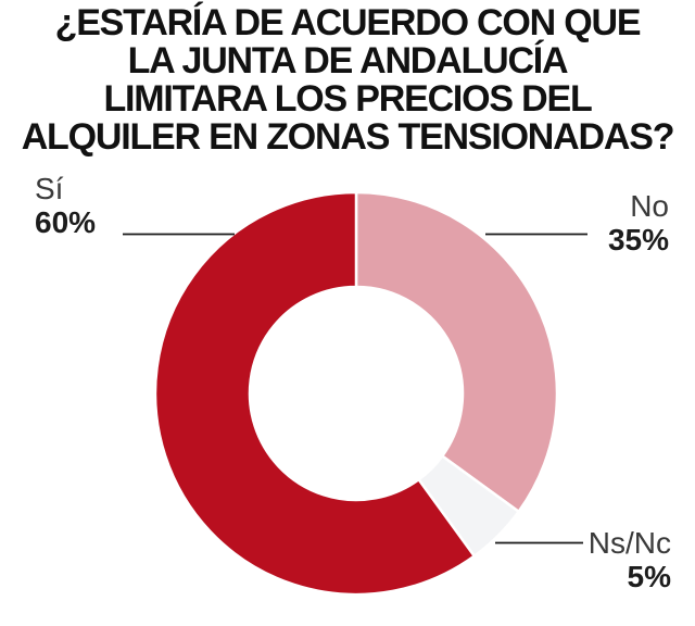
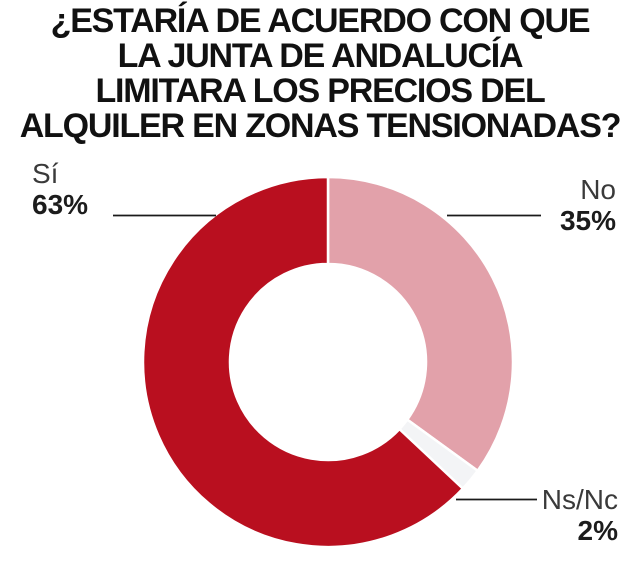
Ns/Nc: 5% -> 2%
Sí: 60% -> 63%
